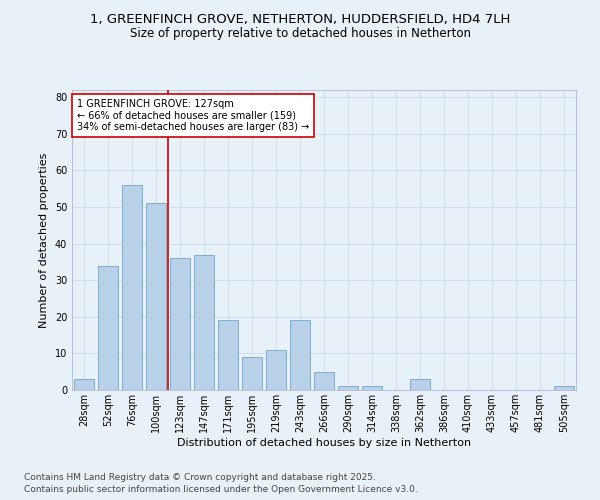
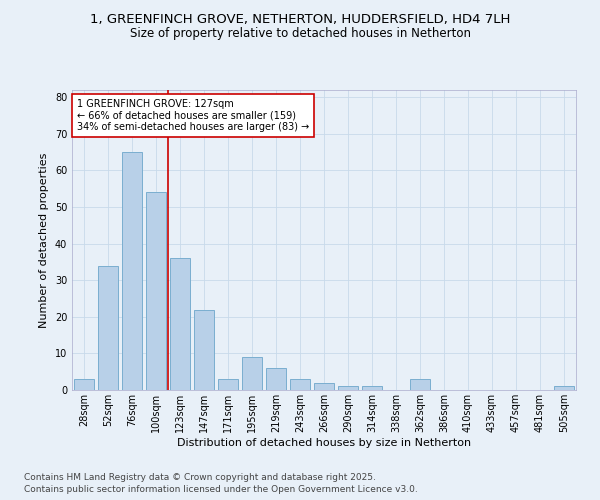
76sqm: 56 -> 65
100sqm: 51 -> 54
147sqm: 37 -> 22
171sqm: 19 -> 3
219sqm: 11 -> 6
243sqm: 19 -> 3
266sqm: 5 -> 2
